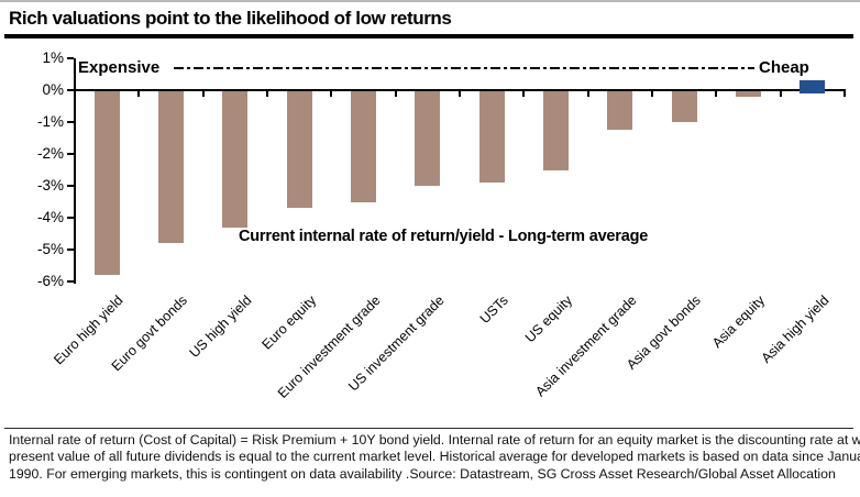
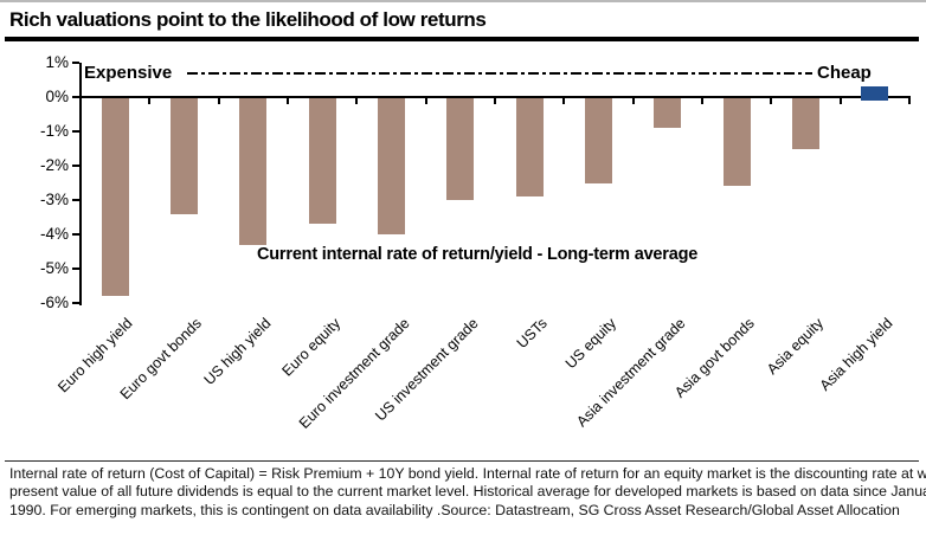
Euro govt bonds: -4.8% -> -3.4%
Euro investment grade: -3.5% -> -4.0%
Asia investment grade: -1.2% -> -0.9%
Asia govt bonds: -1.0% -> -2.6%
Asia equity: -0.2% -> -1.5%
